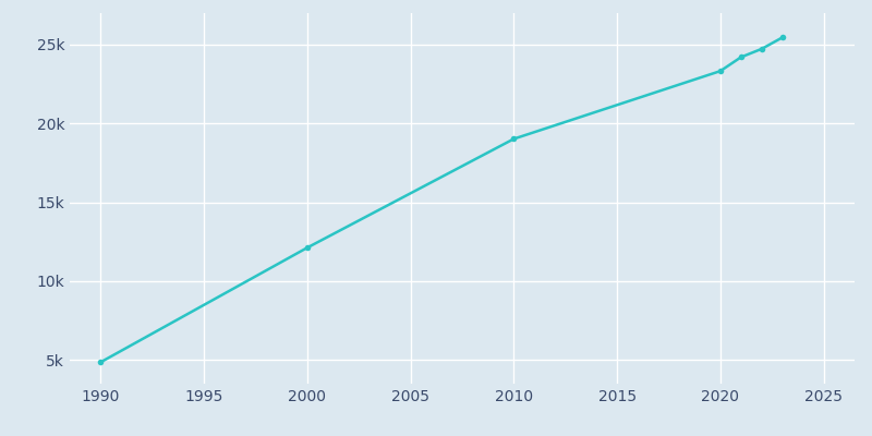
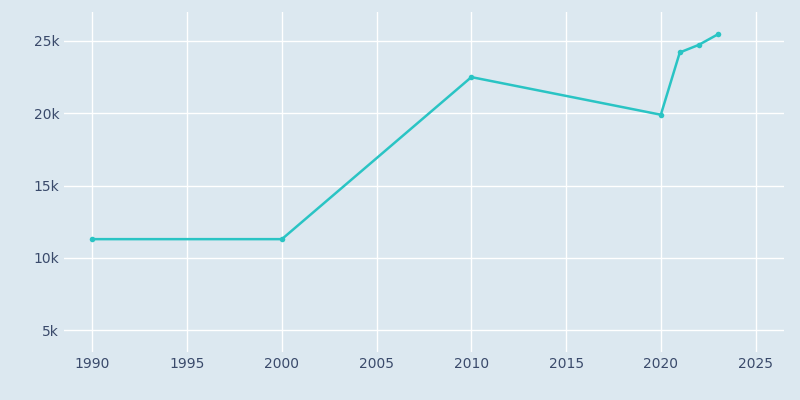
1990: 4.9k -> 11.3k
2000: 12.1k -> 11.3k
2010: 19.0k -> 22.5k
2020: 23.3k -> 19.9k
